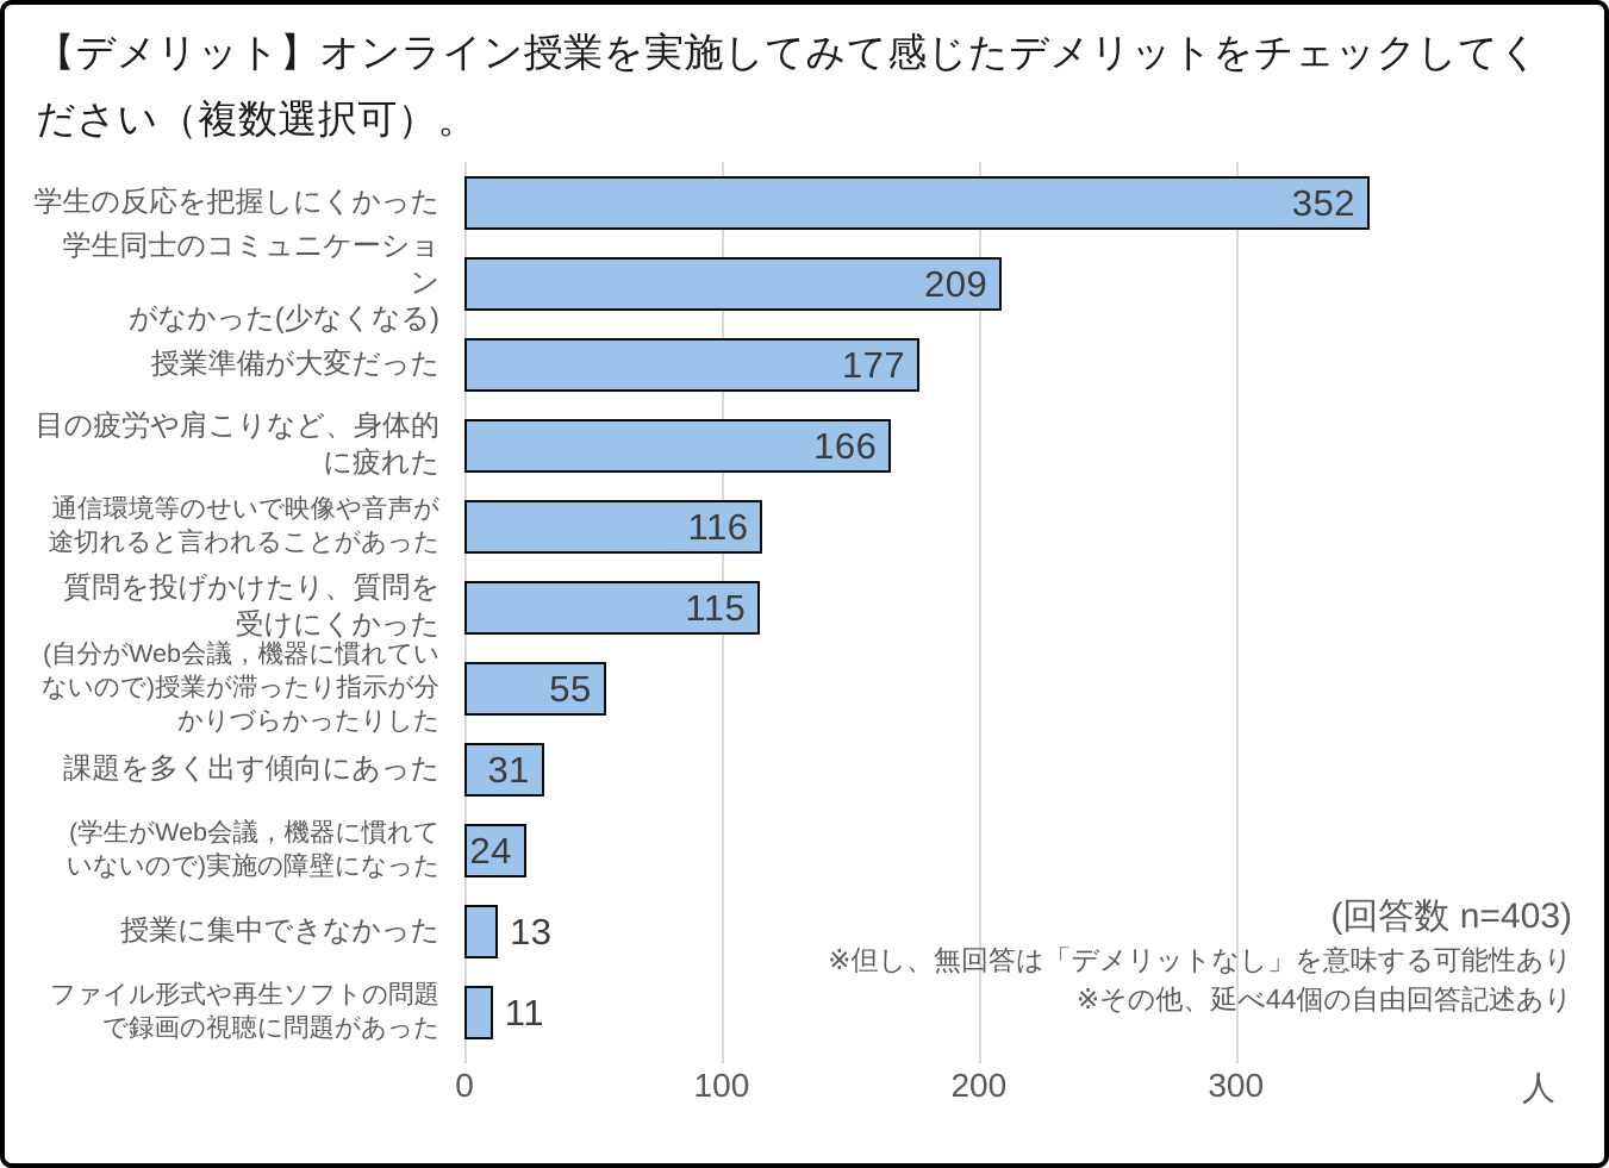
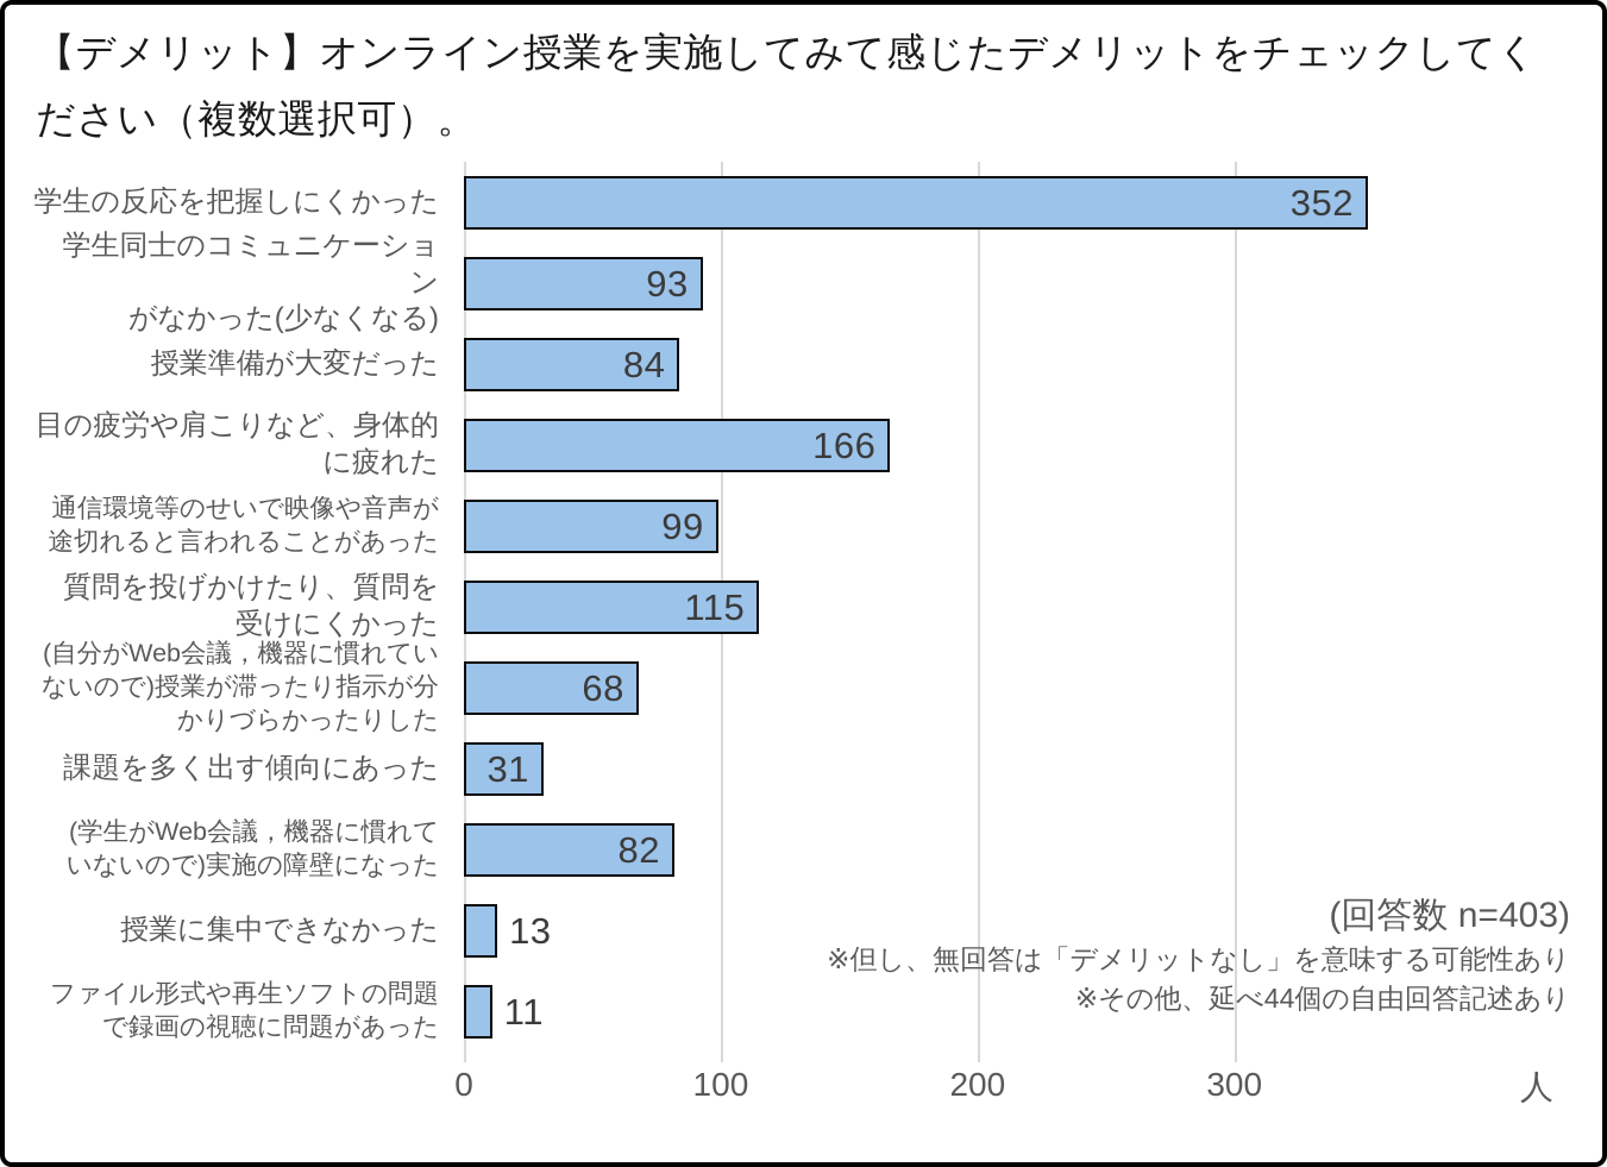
学生同士のコミュニケーション がなかった(少なくなる): 209 -> 93
授業準備が大変だった: 177 -> 84
通信環境等のせいで映像や音声が 途切れると言われることがあった: 116 -> 99
(自分がWeb会議，機器に慣れてい ないので)授業が滞ったり指示が分 かりづらかったりした: 55 -> 68
(学生がWeb会議，機器に慣れて いないので)実施の障壁になった: 24 -> 82
